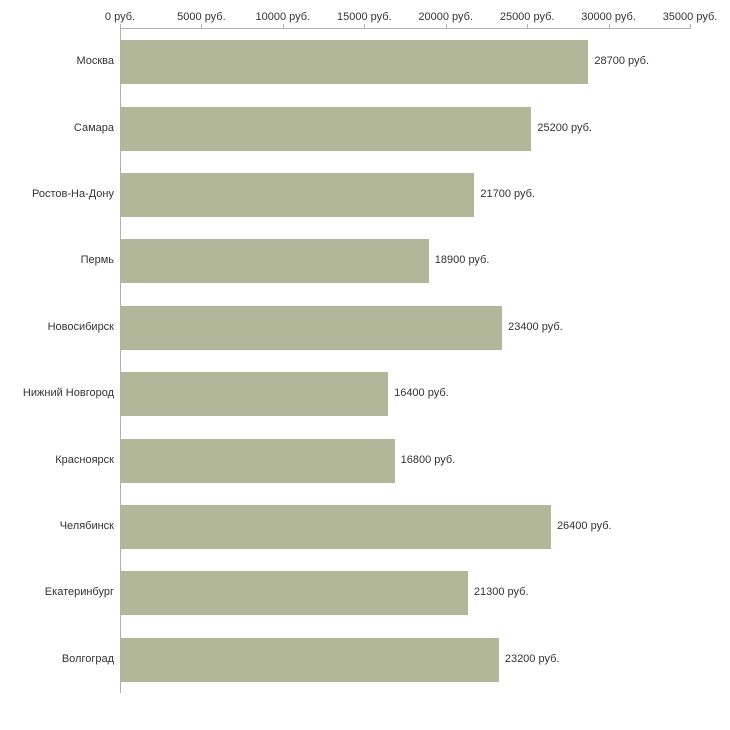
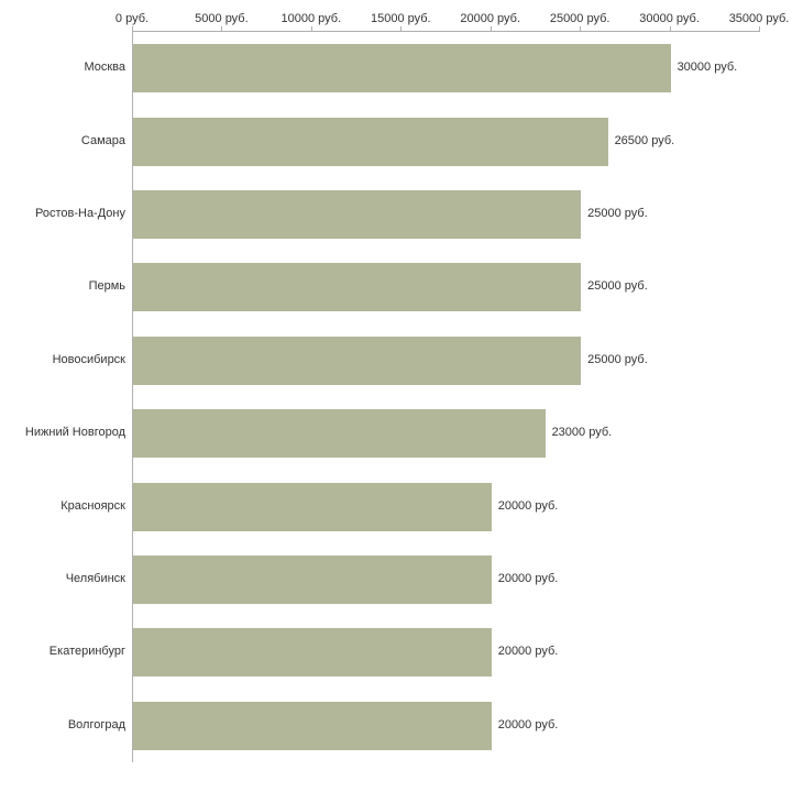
Москва: 28700 -> 30000
Самара: 25200 -> 26500
Ростов-На-Дону: 21700 -> 25000
Пермь: 18900 -> 25000
Новосибирск: 23400 -> 25000
Нижний Новгород: 16400 -> 23000
Красноярск: 16800 -> 20000
Челябинск: 26400 -> 20000
Екатеринбург: 21300 -> 20000
Волгоград: 23200 -> 20000
